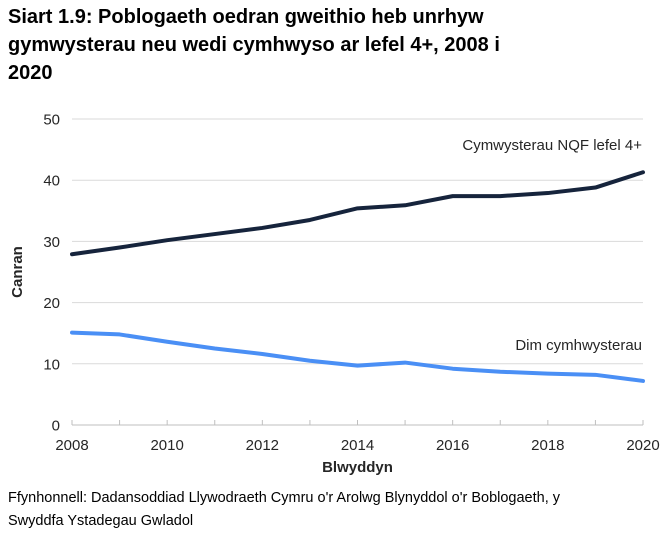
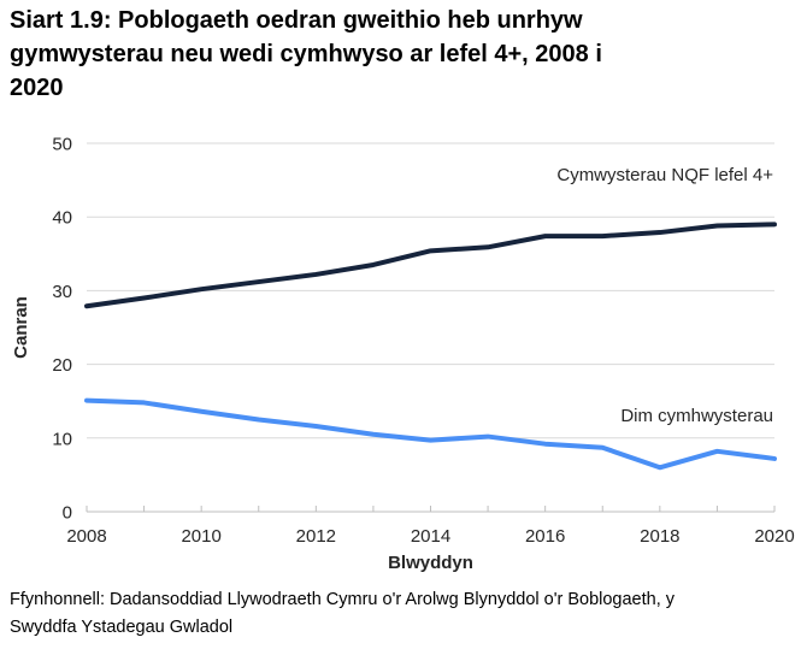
Dim cymhwysterau/2018: 8 -> 6
Cymwysterau NQF lefel 4+/2020: 41 -> 39
